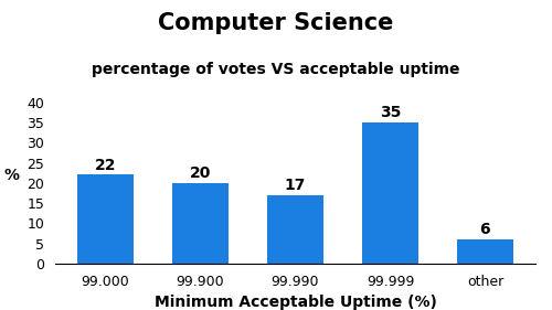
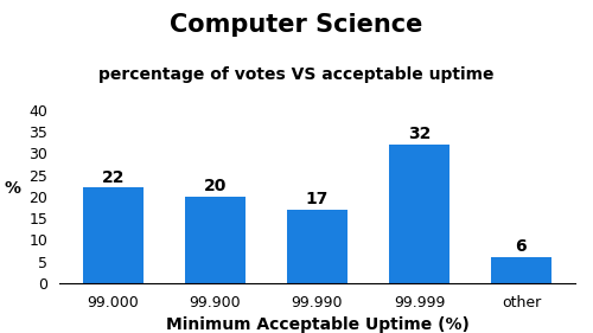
99.999: 35 -> 32
